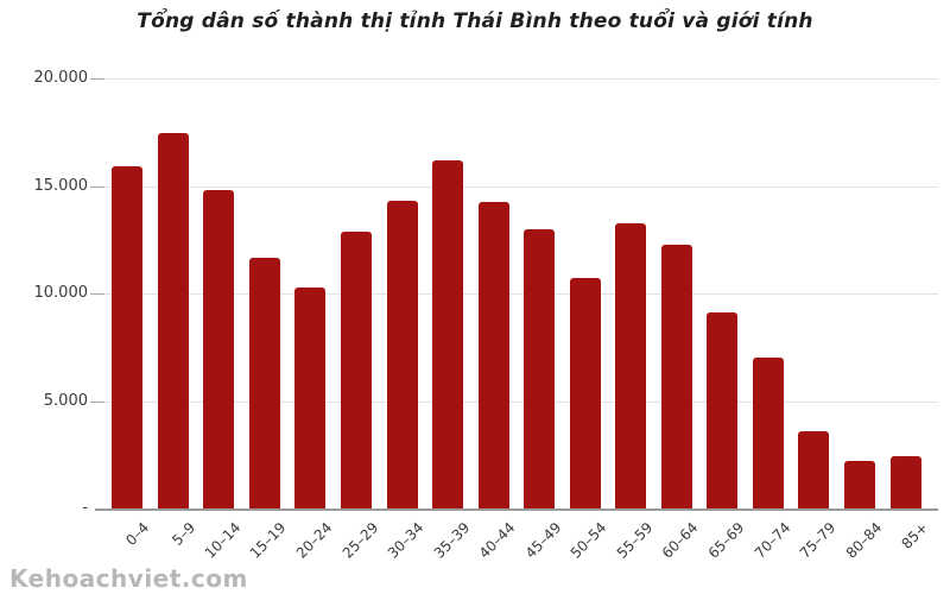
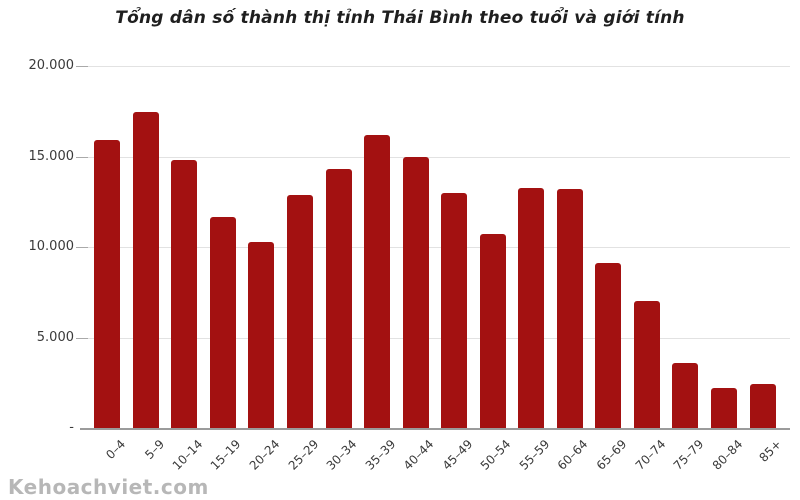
40–44: 14200 -> 15000
60–64: 12200 -> 13200
